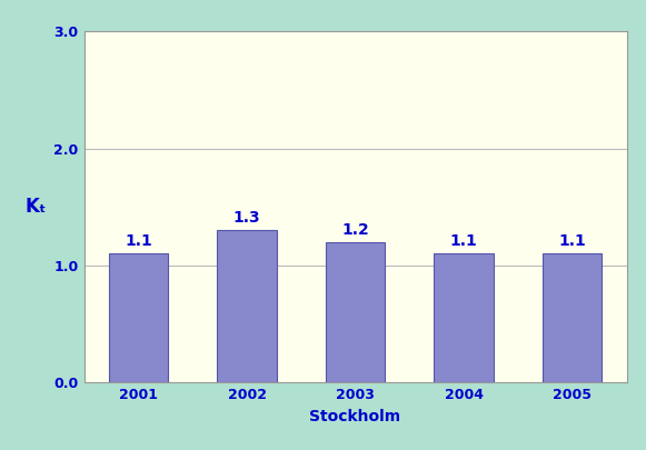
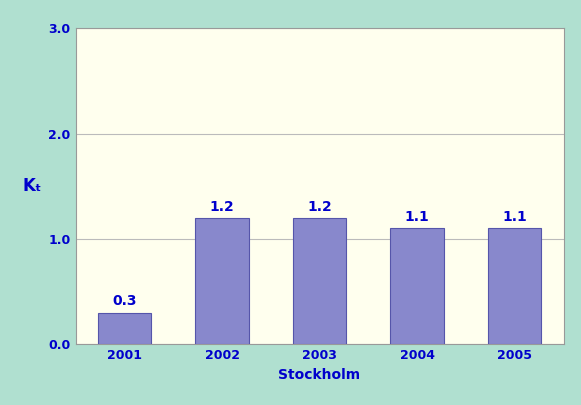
2001: 1.1 -> 0.3
2002: 1.3 -> 1.2
